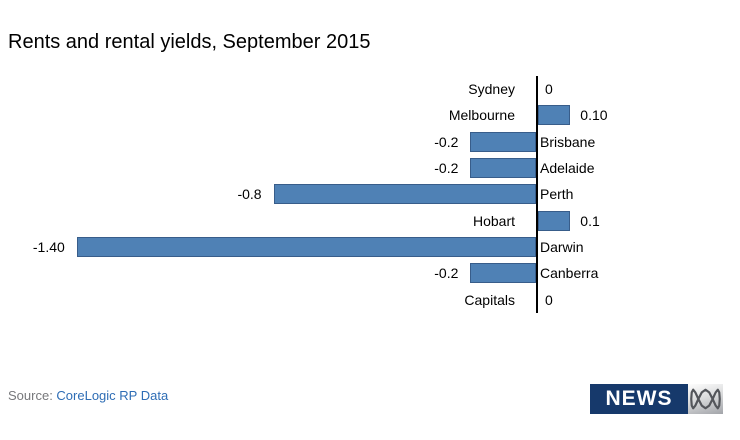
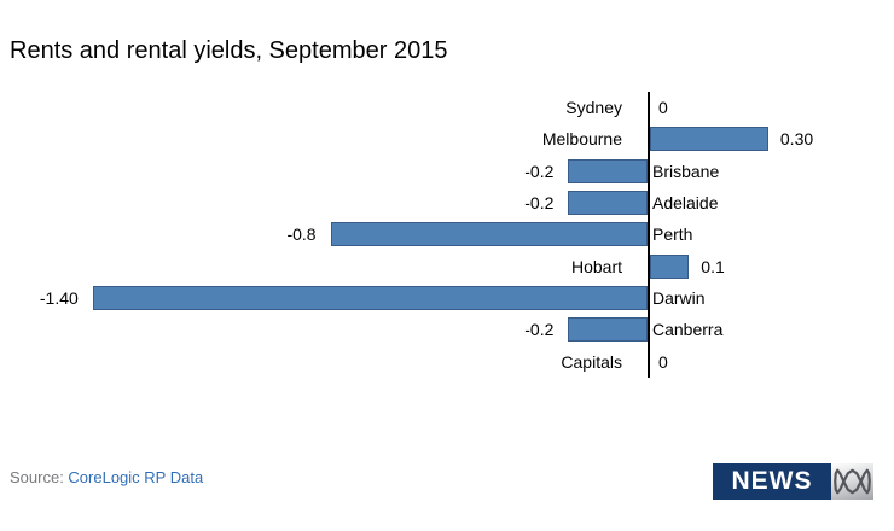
Melbourne: 0.10 -> 0.30
